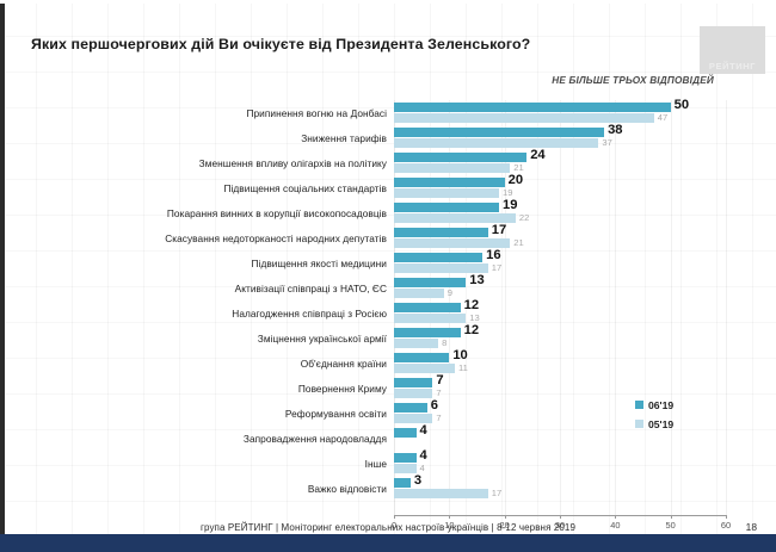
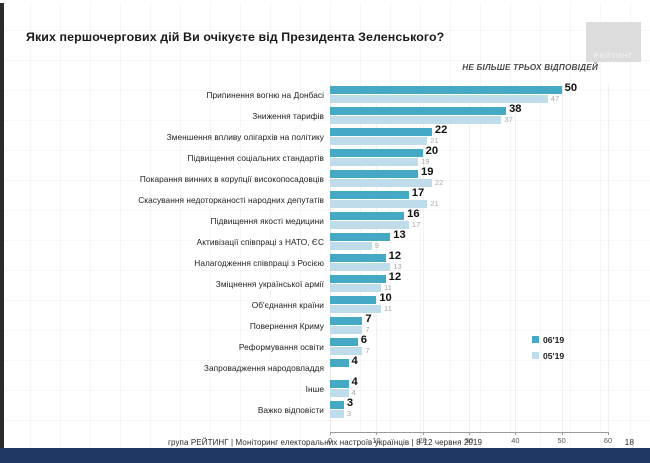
06'19/Зменшення впливу олігархів на політику: 24 -> 22
05'19/Зміцнення української армії: 8 -> 11
05'19/Важко відповісти: 17 -> 3
